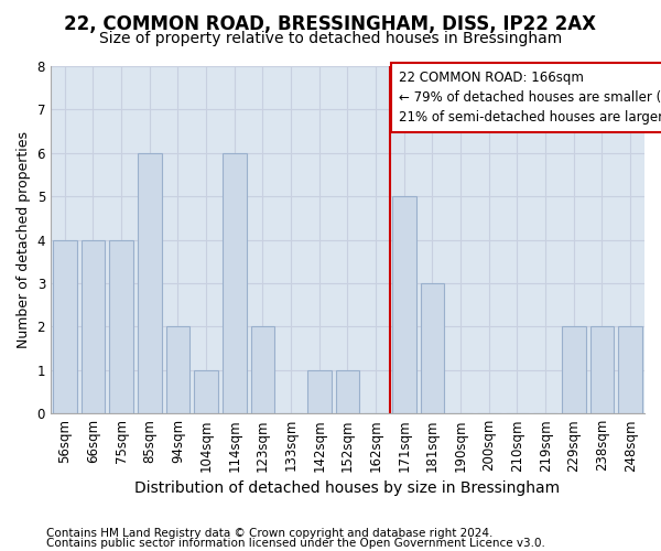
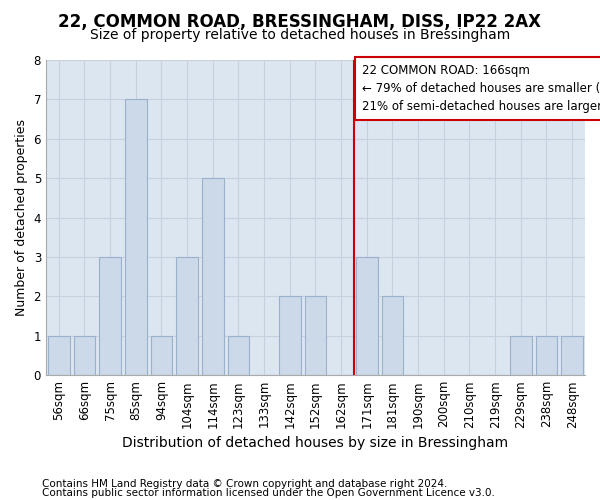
56sqm: 4 -> 1
66sqm: 4 -> 1
75sqm: 4 -> 3
85sqm: 6 -> 7
94sqm: 2 -> 1
104sqm: 1 -> 3
114sqm: 6 -> 5
123sqm: 2 -> 1
142sqm: 1 -> 2
152sqm: 1 -> 2
171sqm: 5 -> 3
181sqm: 3 -> 2
229sqm: 2 -> 1
238sqm: 2 -> 1
248sqm: 2 -> 1
